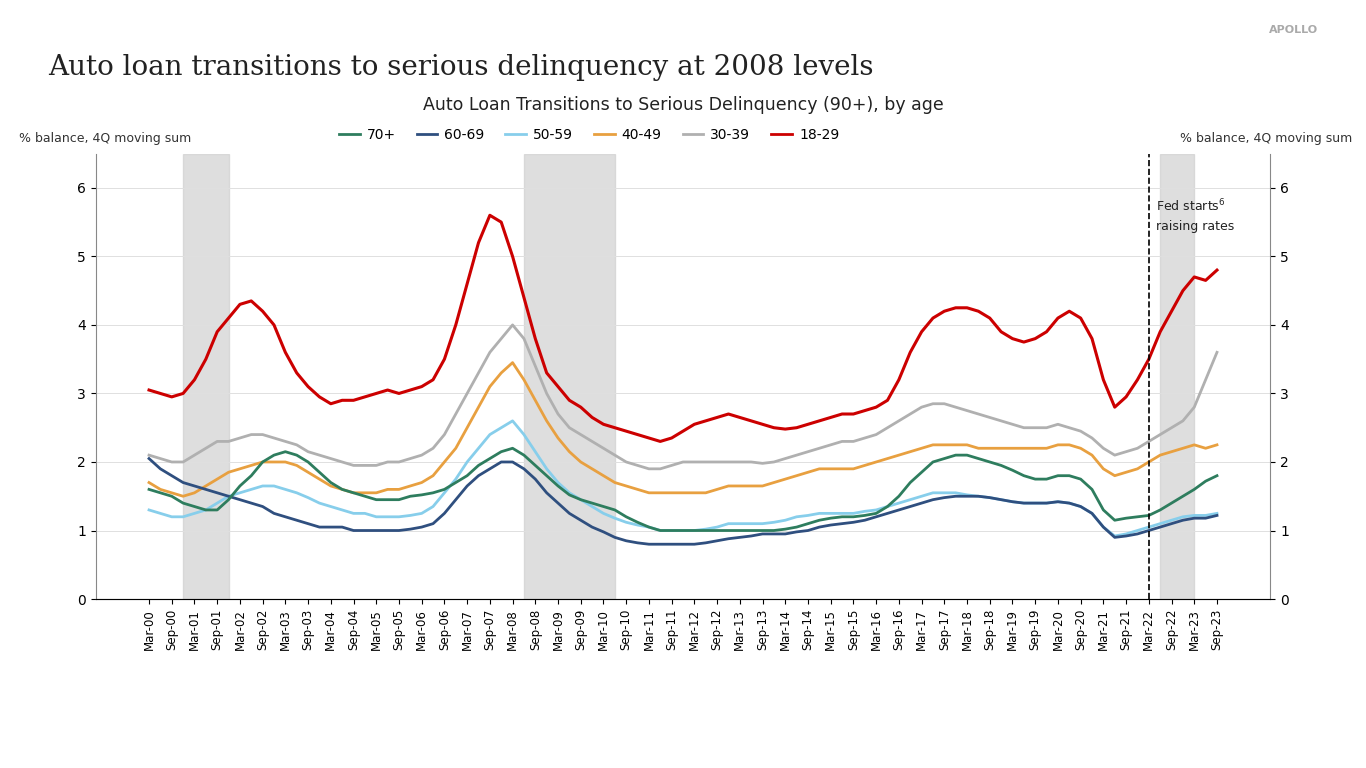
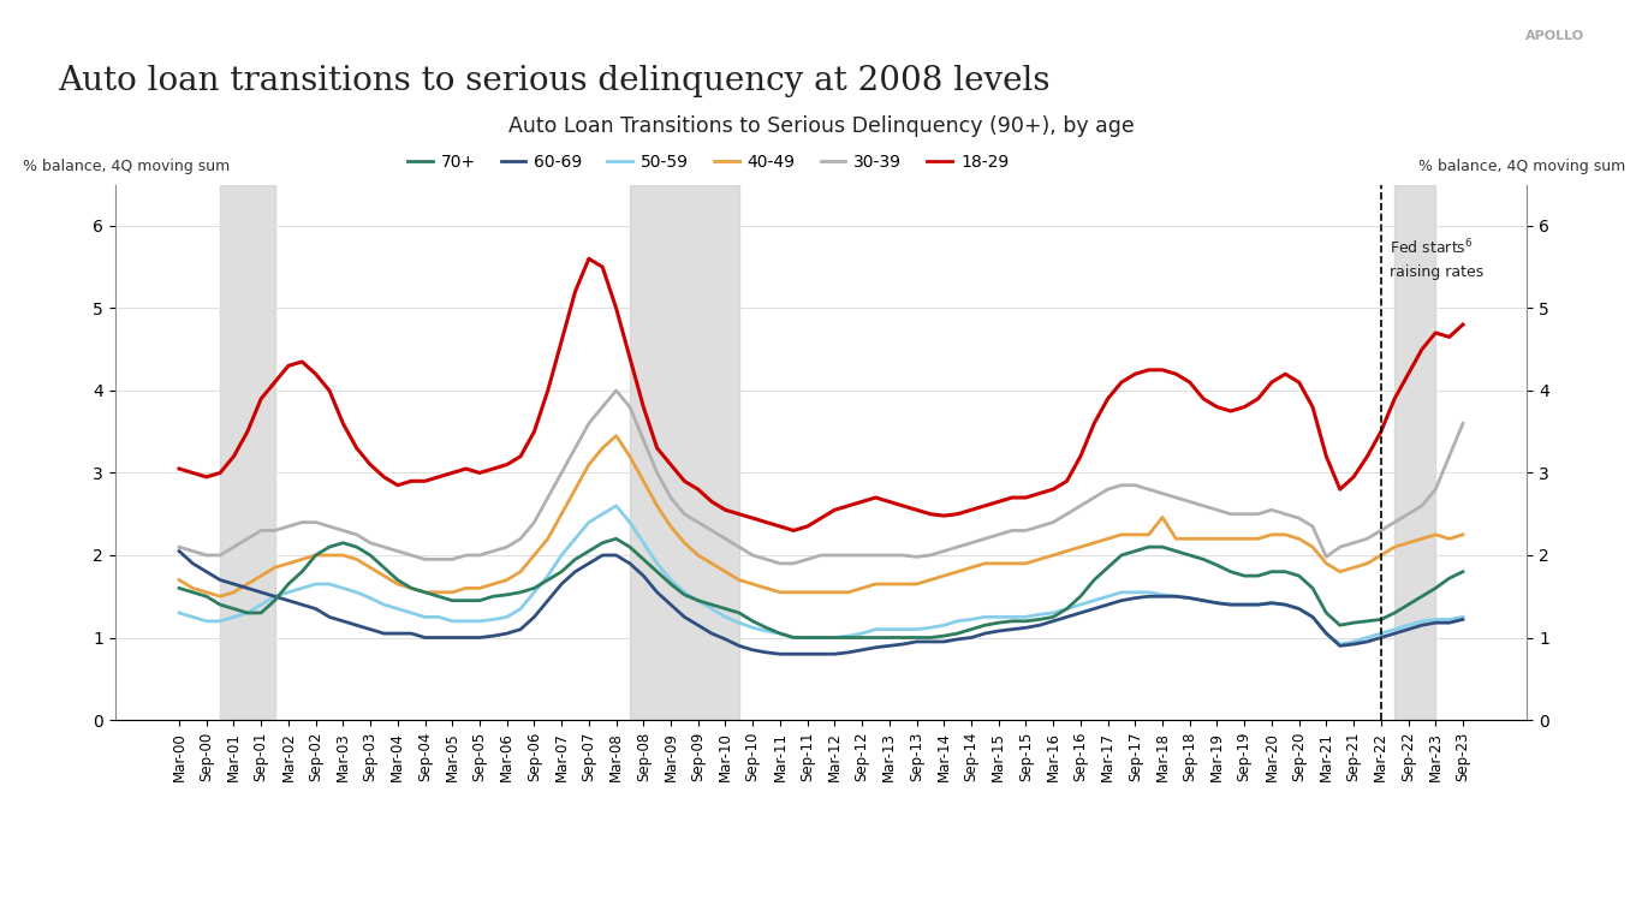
40-49/Mar-18: 2.25 -> 2.46
30-39/Mar-21: 2.20 -> 1.98
